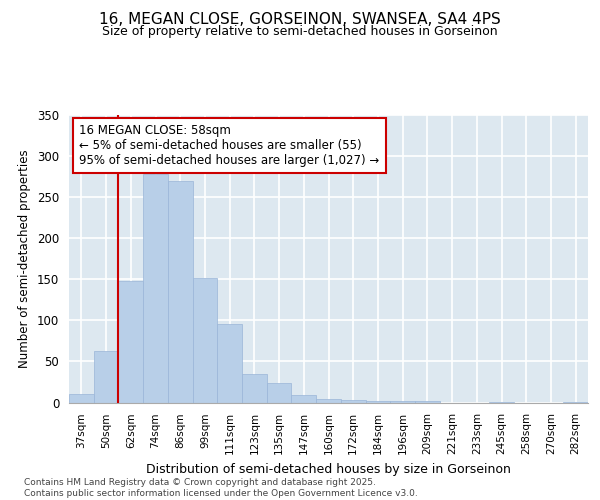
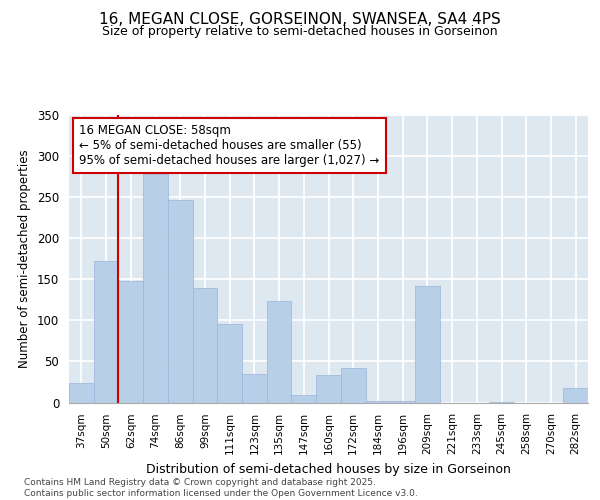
37sqm: 10 -> 24
50sqm: 63 -> 172
86sqm: 270 -> 246
99sqm: 152 -> 140
135sqm: 24 -> 124
160sqm: 4 -> 34
172sqm: 3 -> 42
209sqm: 2 -> 142
282sqm: 1 -> 18
